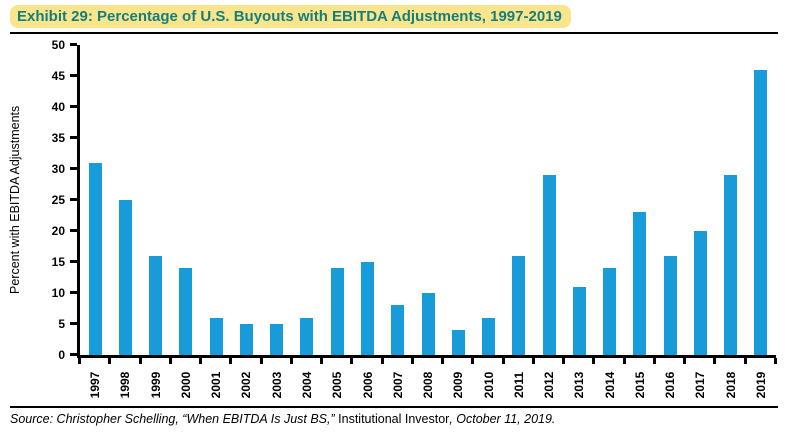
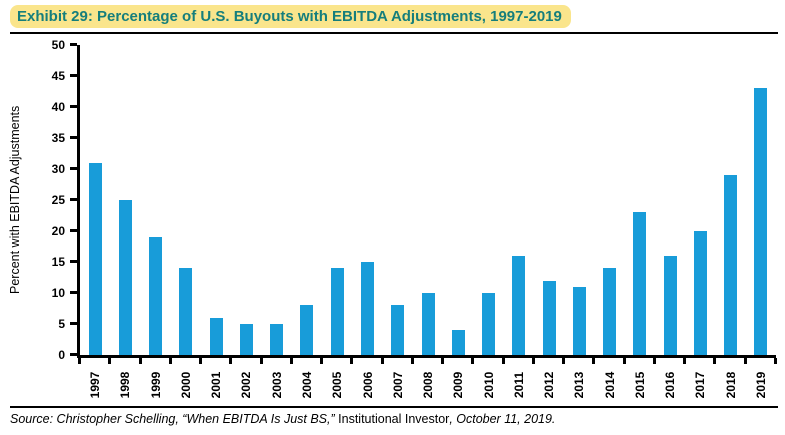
1999: 16 -> 19
2004: 6 -> 8
2010: 6 -> 10
2012: 29 -> 12
2019: 46 -> 43
